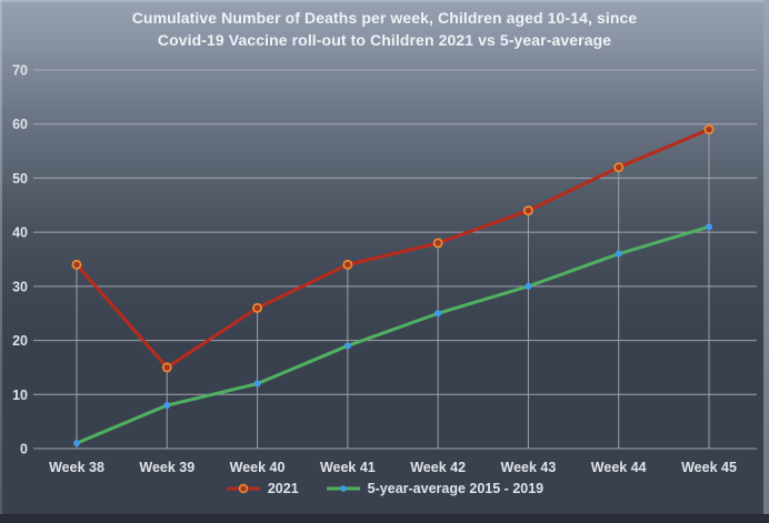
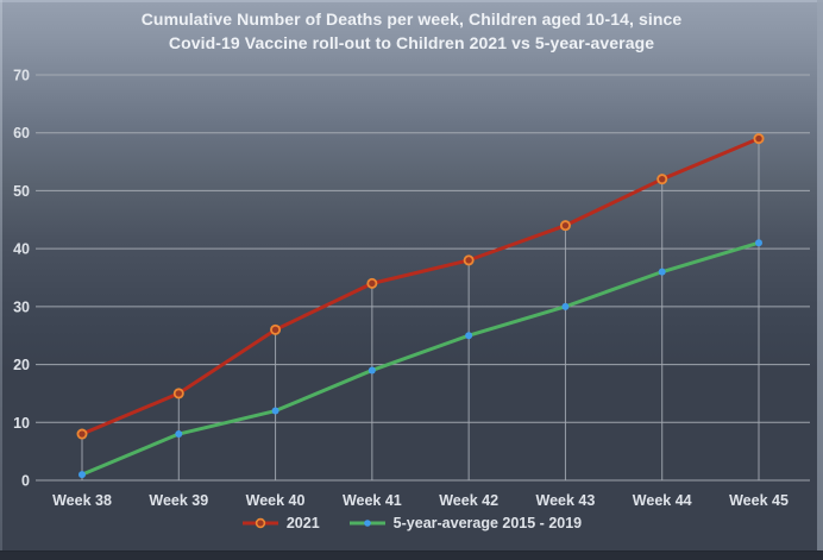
2021/Week 38: 34 -> 8
